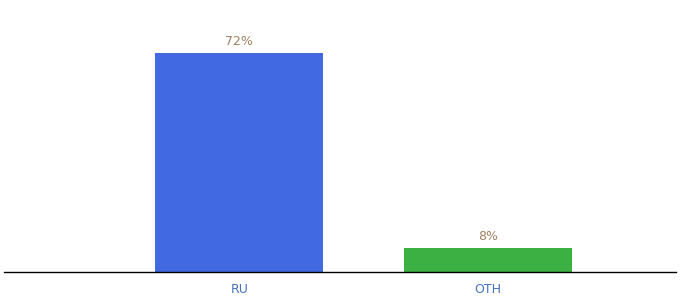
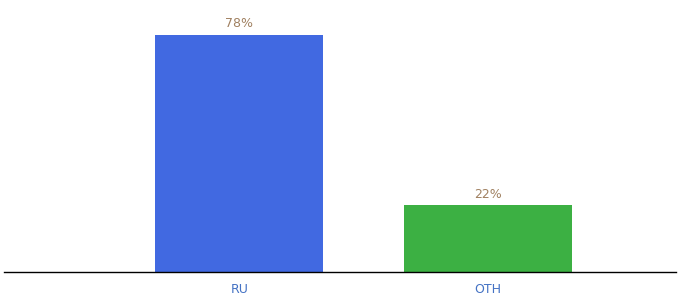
RU: 72% -> 78%
OTH: 8% -> 22%
